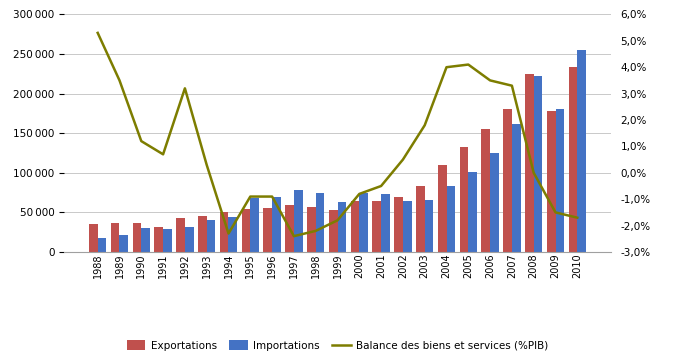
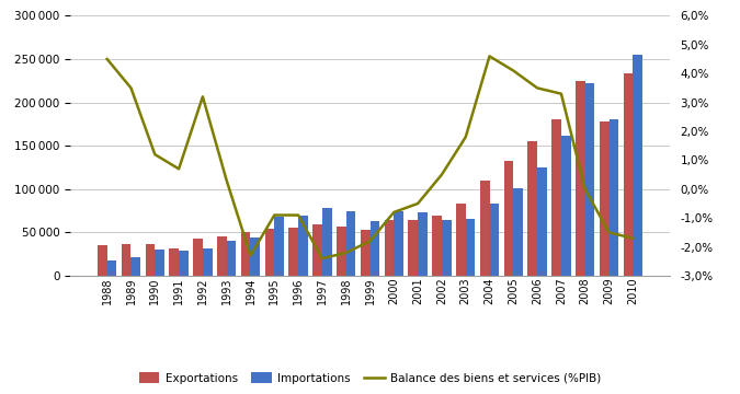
Balance des biens et services (%PIB)/1988: 5,3% -> 4,5%
Balance des biens et services (%PIB)/2004: 4,0% -> 4,6%
